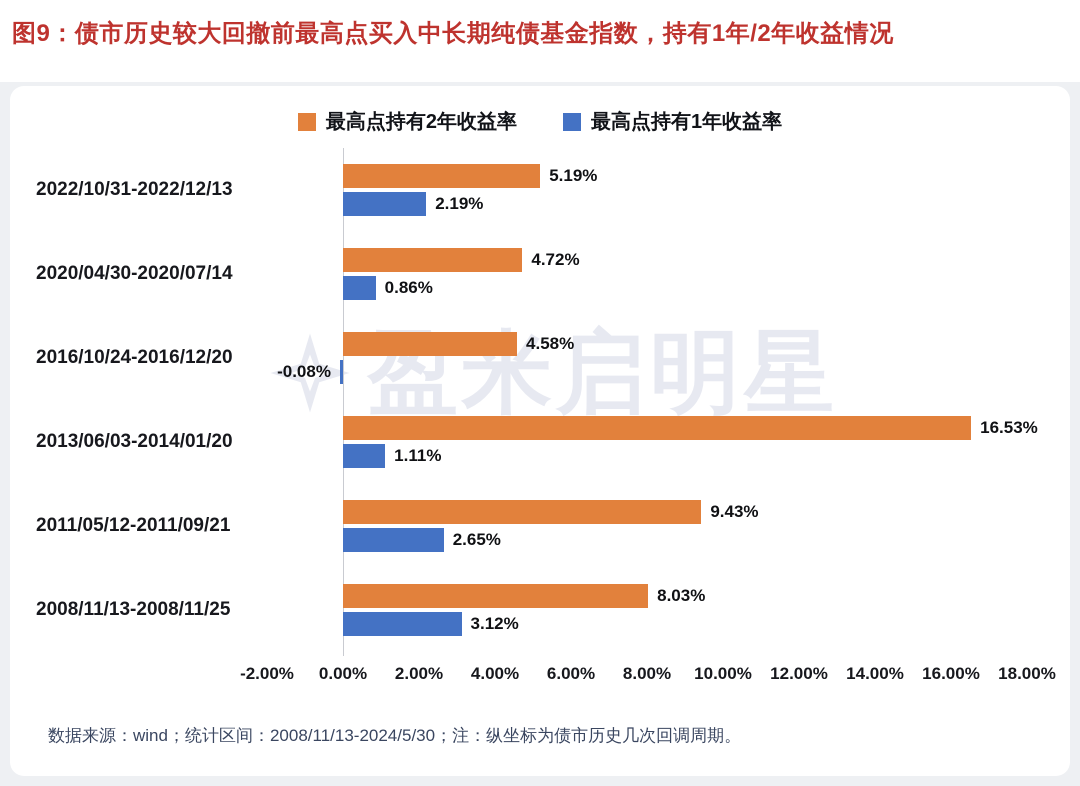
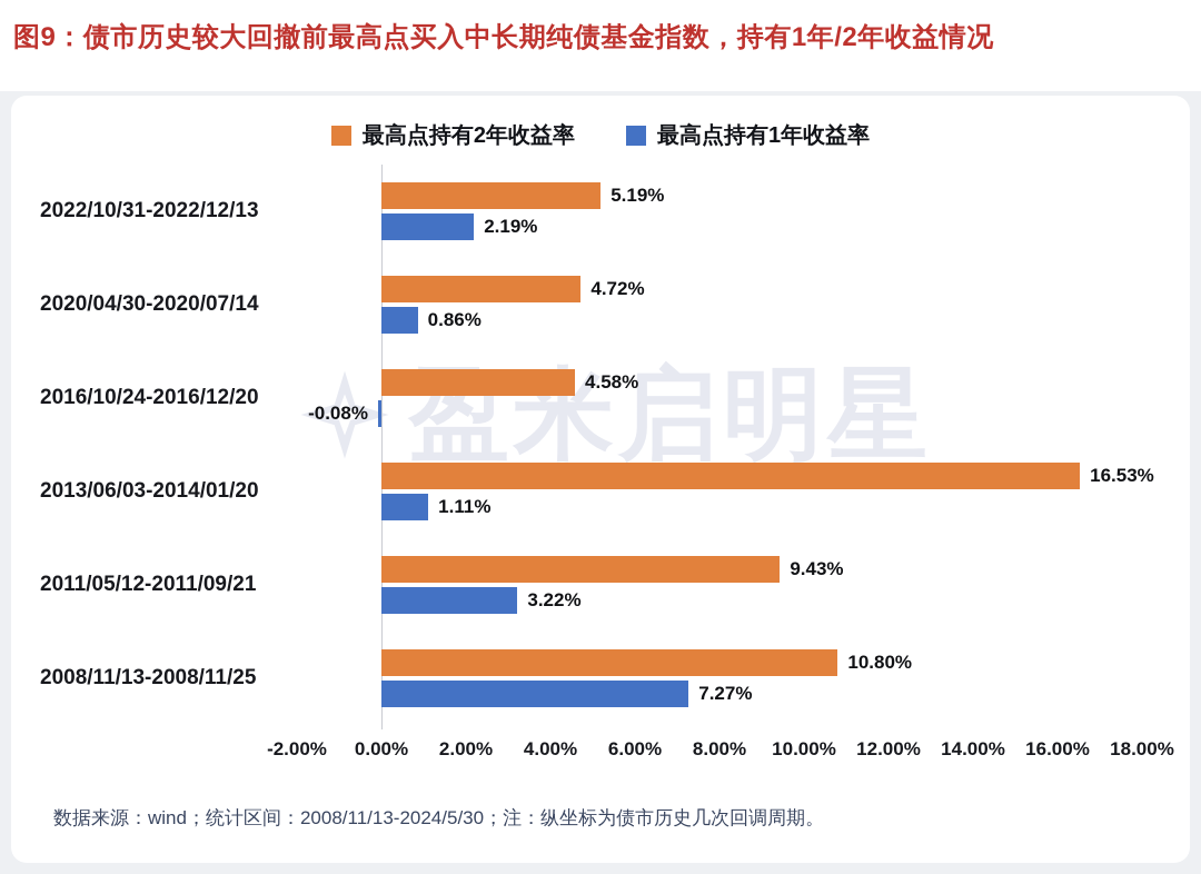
最高点持有1年收益率/2011/05/12-2011/09/21: 2.65% -> 3.22%
最高点持有2年收益率/2008/11/13-2008/11/25: 8.03% -> 10.80%
最高点持有1年收益率/2008/11/13-2008/11/25: 3.12% -> 7.27%
